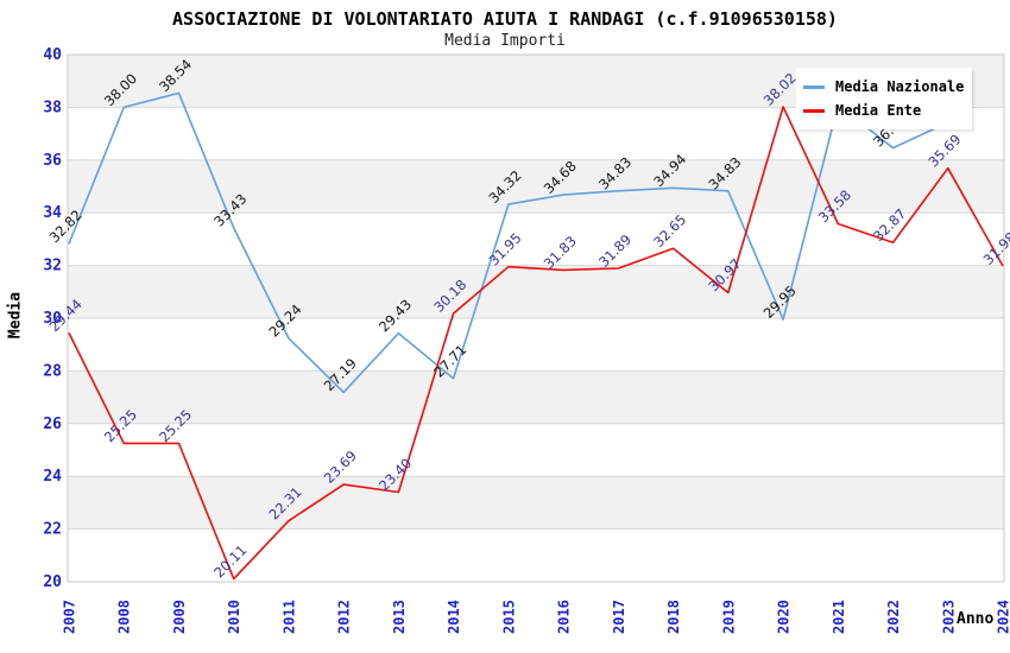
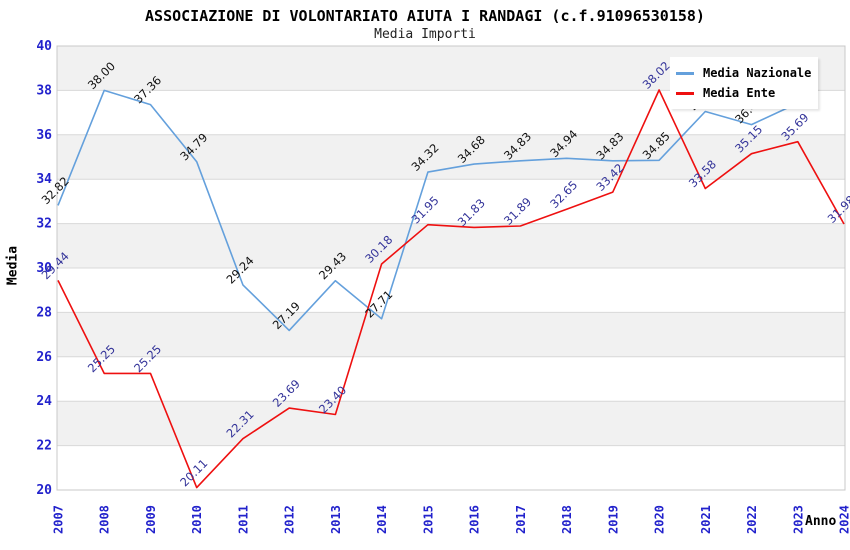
Media Nazionale/2009: 38.54 -> 37.36
Media Nazionale/2010: 33.43 -> 34.79
Media Ente/2019: 30.97 -> 33.42
Media Nazionale/2020: 29.95 -> 34.85
Media Nazionale/2021: 38.09 -> 37.05
Media Ente/2022: 32.87 -> 35.15
